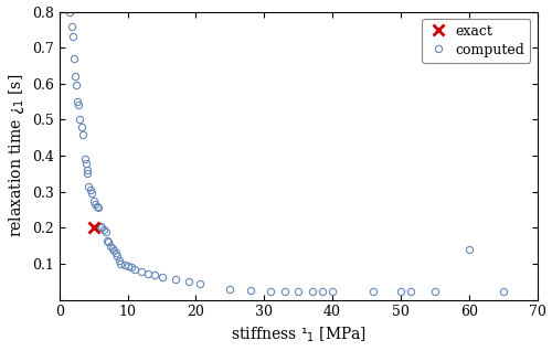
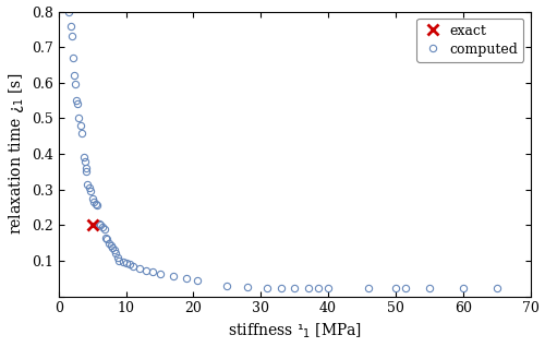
60: 0.140 -> 0.022
